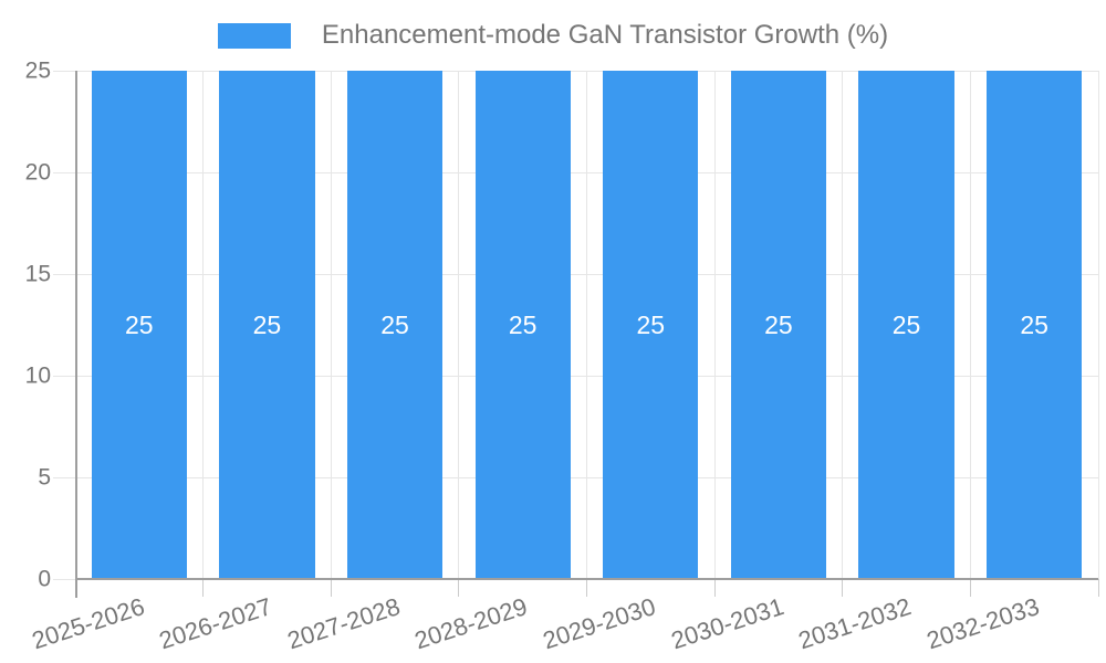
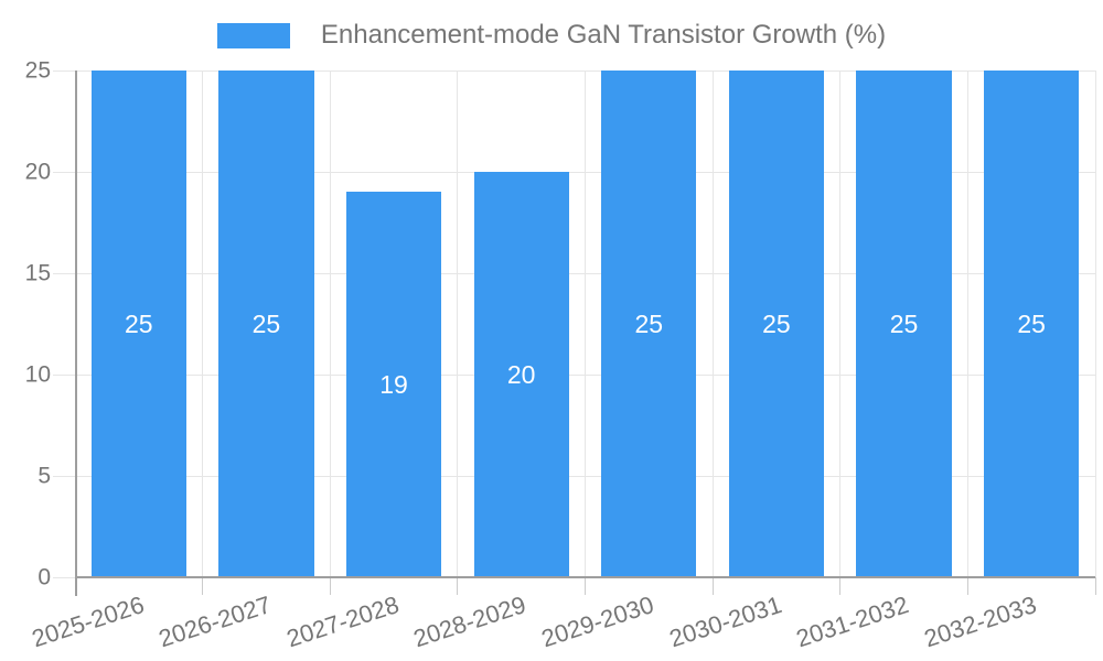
2027-2028: 25 -> 19
2028-2029: 25 -> 20
